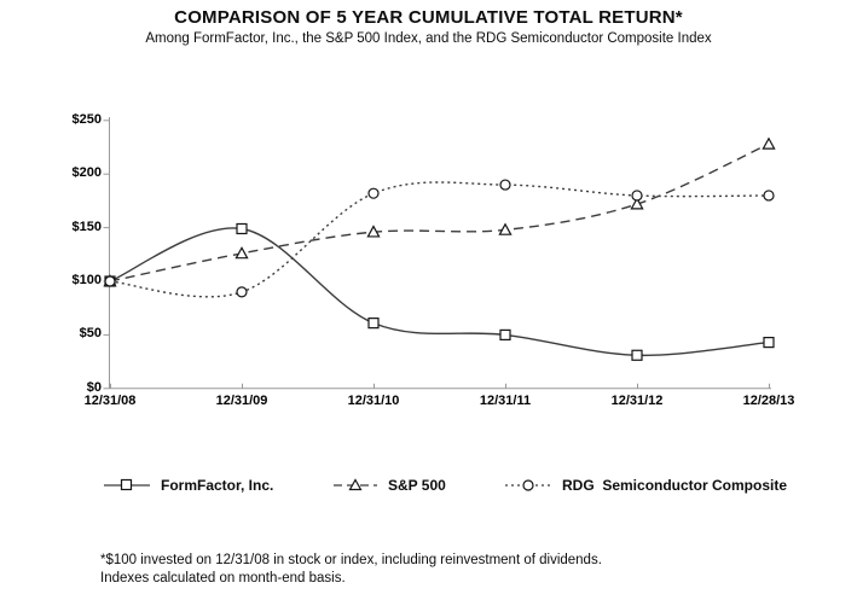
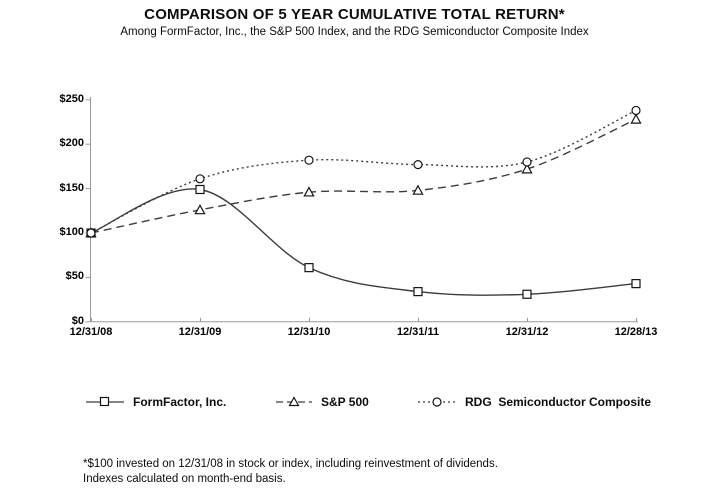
RDG Semiconductor Composite/12/31/09: $90 -> $160
FormFactor, Inc./12/31/11: $50 -> $30
RDG Semiconductor Composite/12/31/11: $190 -> $180
RDG Semiconductor Composite/12/28/13: $180 -> $240
